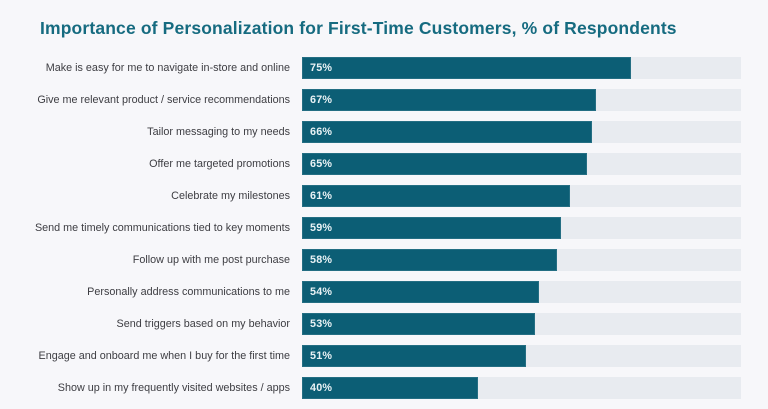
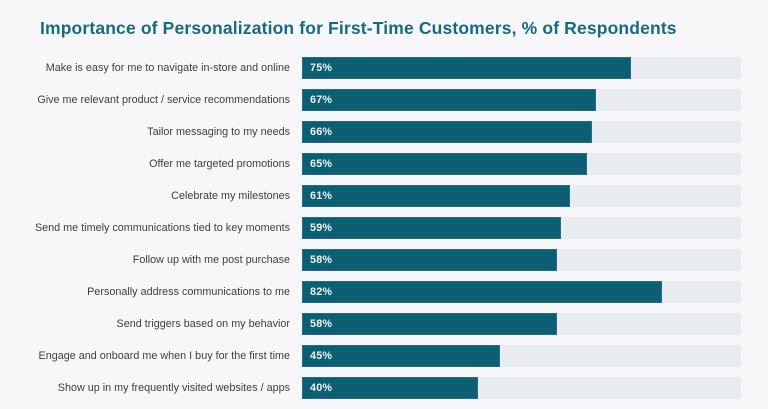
Personally address communications to me: 54% -> 82%
Send triggers based on my behavior: 53% -> 58%
Engage and onboard me when I buy for the first time: 51% -> 45%
